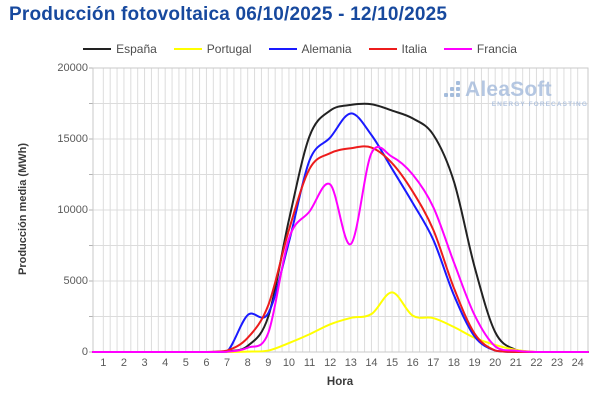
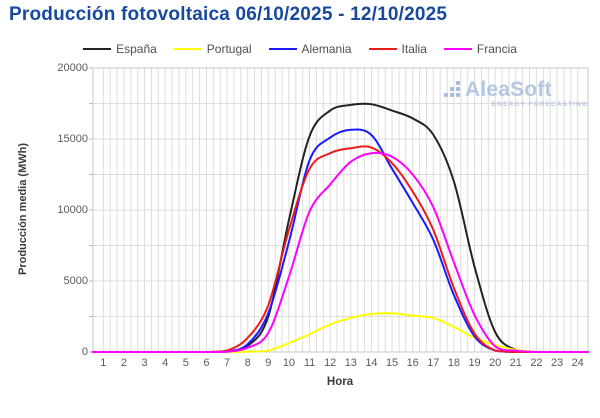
Alemania/8: 2600 -> 600
Francia/10: 8000 -> 5300
Alemania/13: 16800 -> 15600
Francia/13: 7600 -> 13400
Portugal/15: 4200 -> 2700
